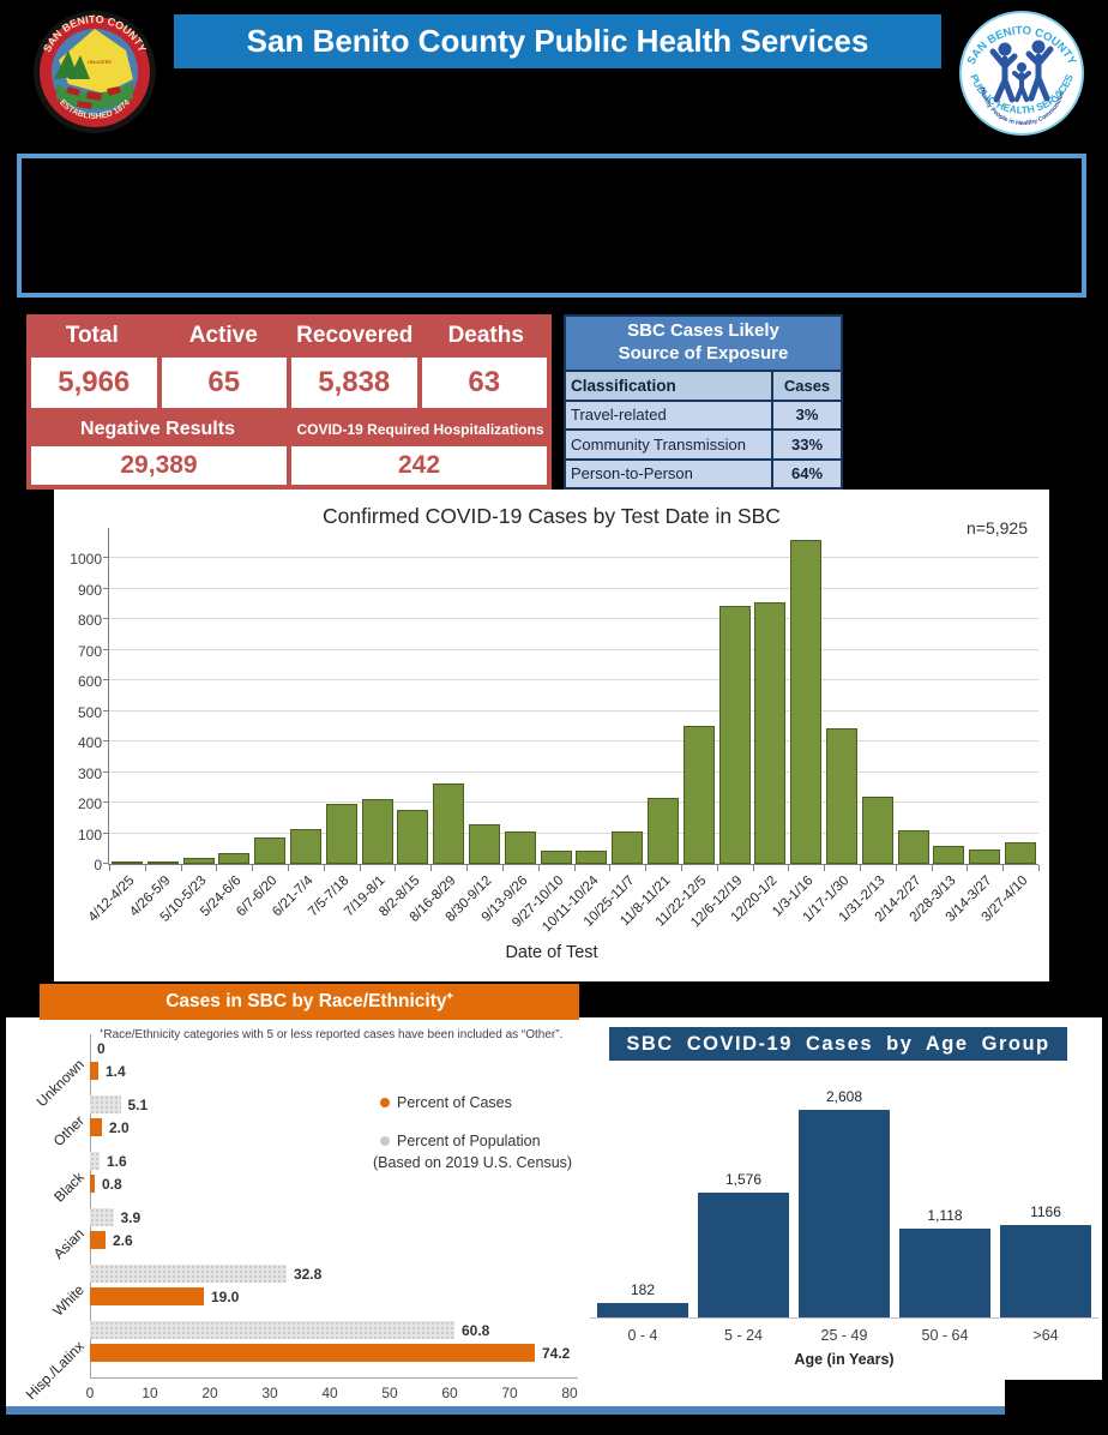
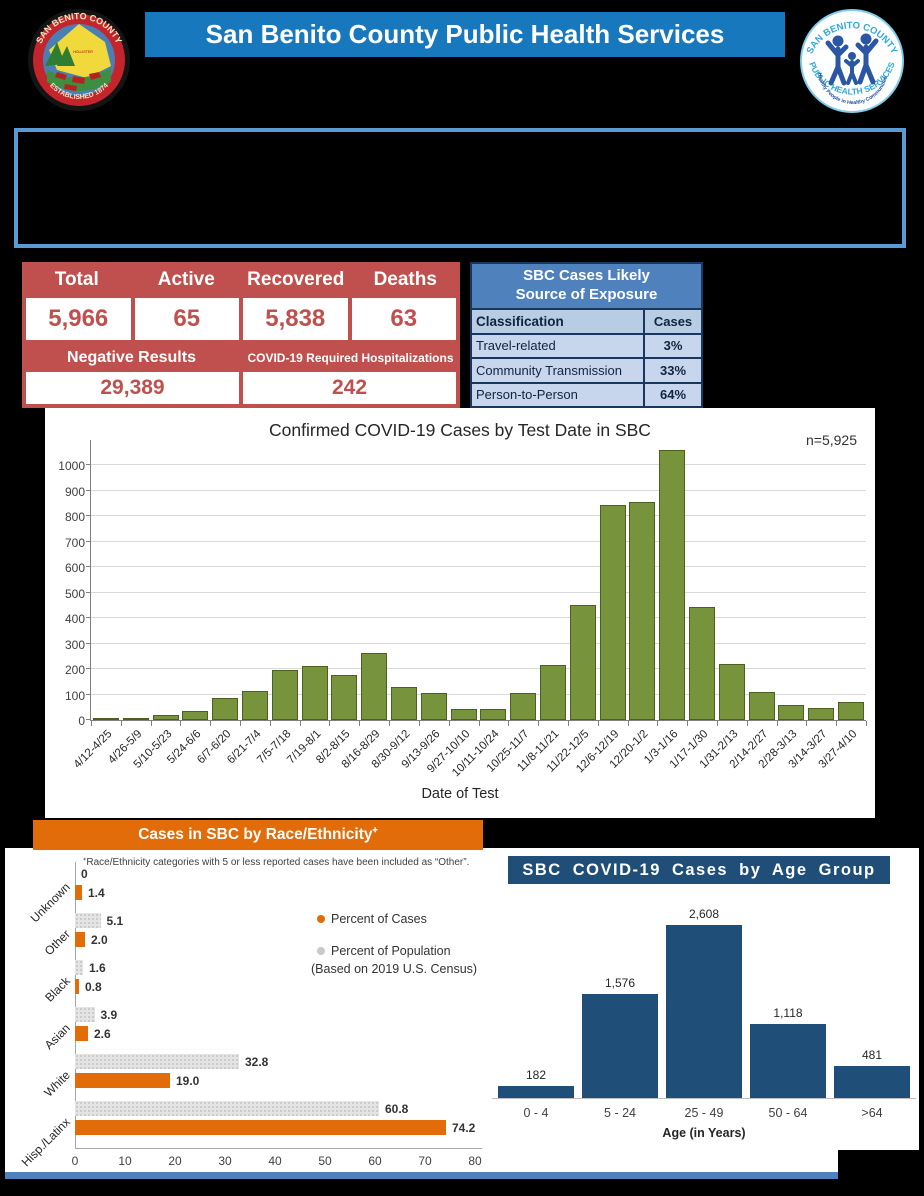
SBC COVID-19 Cases by Age Group/>64: 1166 -> 481
